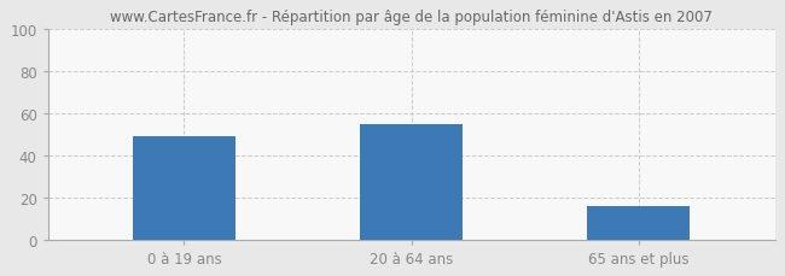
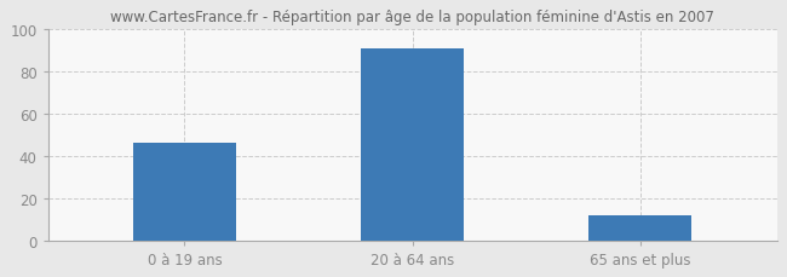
0 à 19 ans: 49 -> 46
20 à 64 ans: 55 -> 91
65 ans et plus: 16 -> 12
